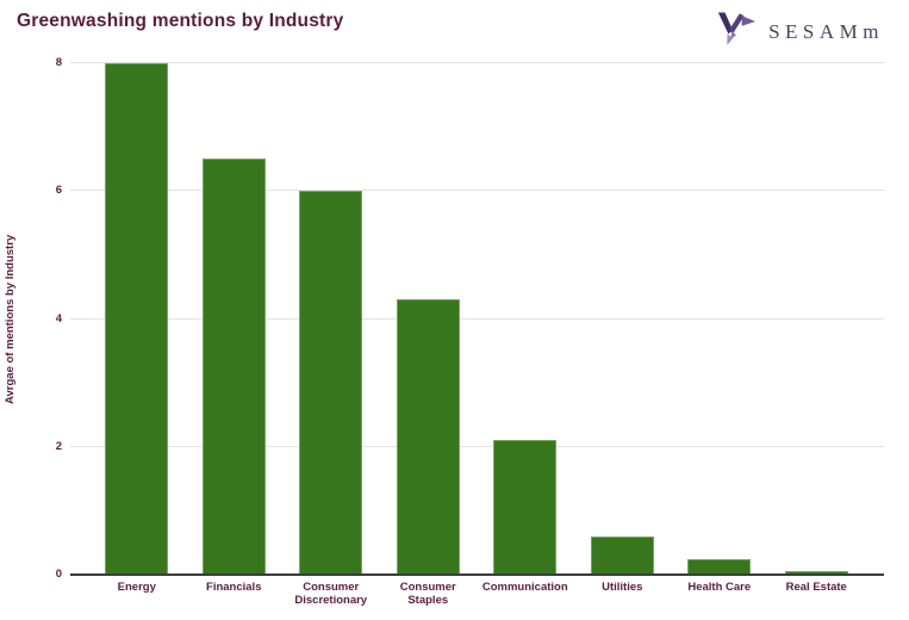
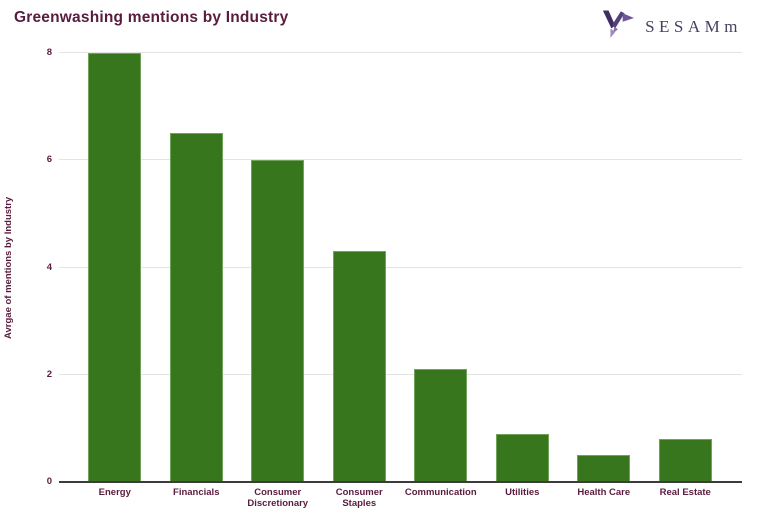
Utilities: 0.6 -> 0.9
Health Care: 0.2 -> 0.5
Real Estate: 0.1 -> 0.8
